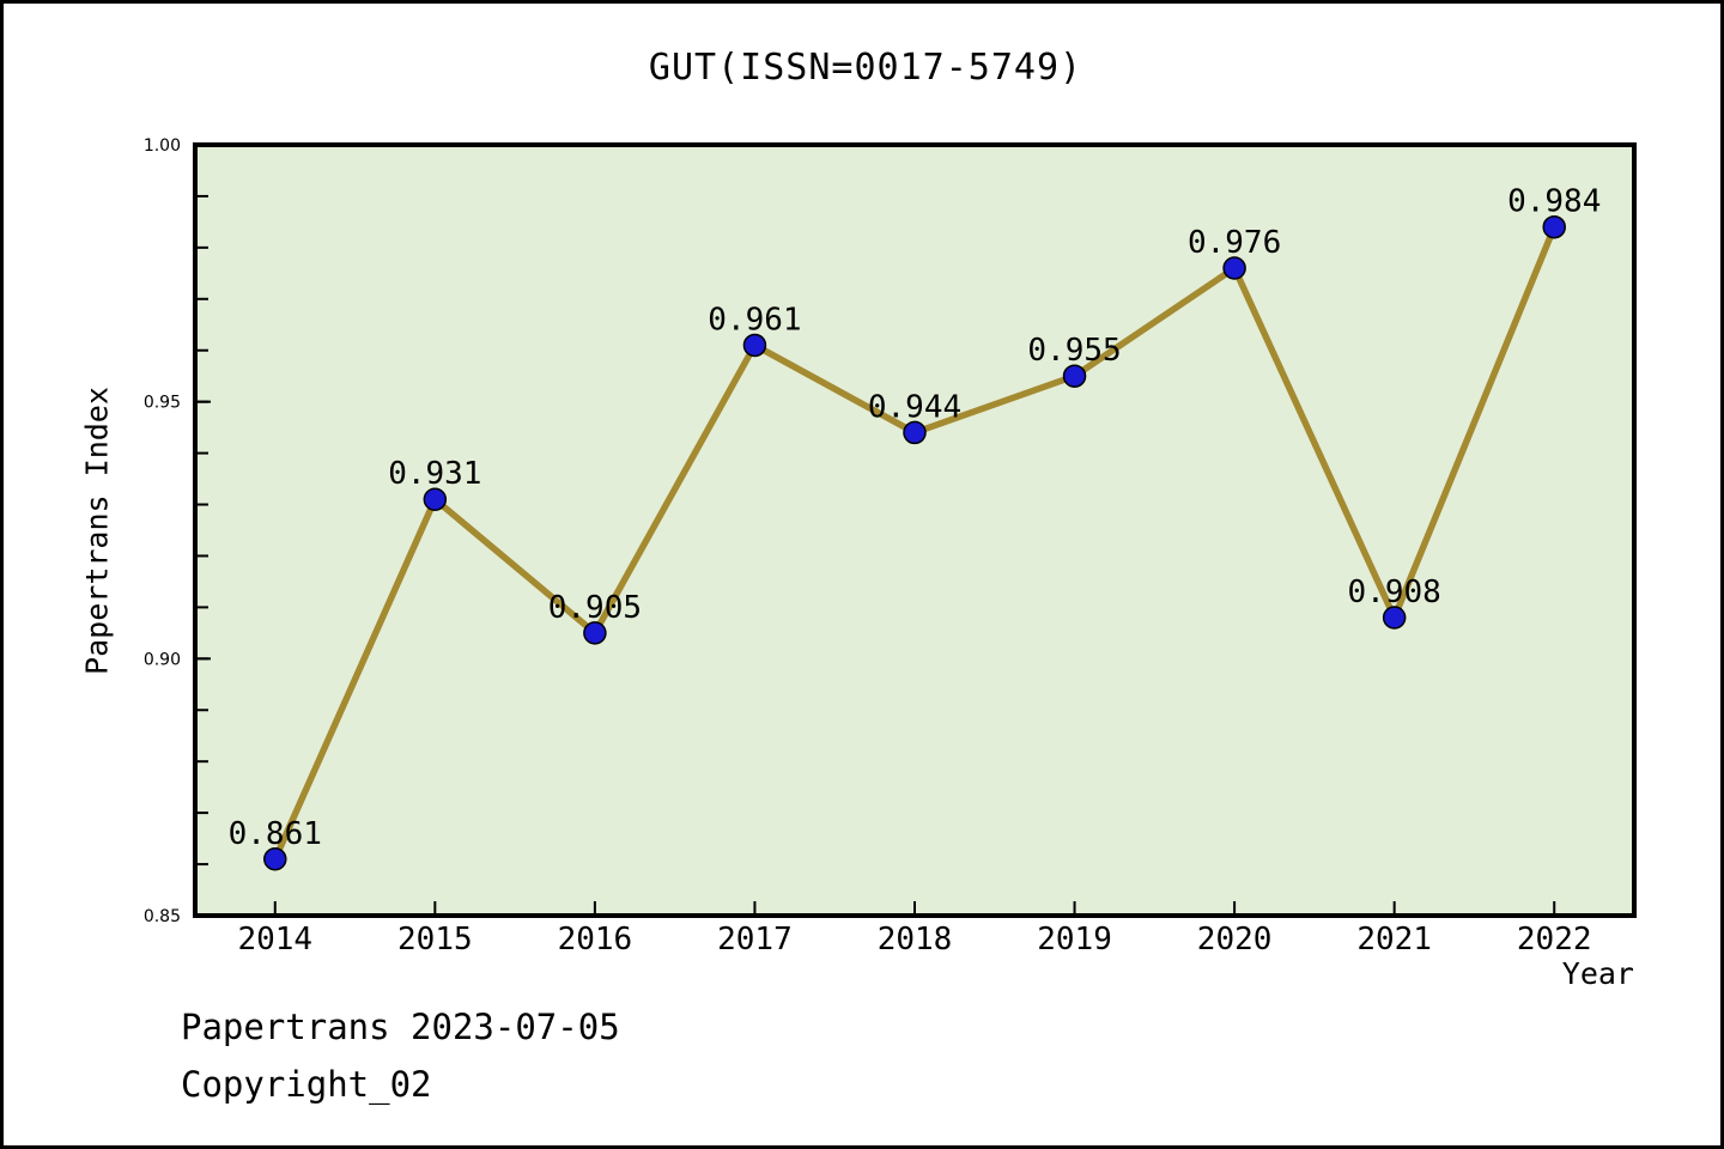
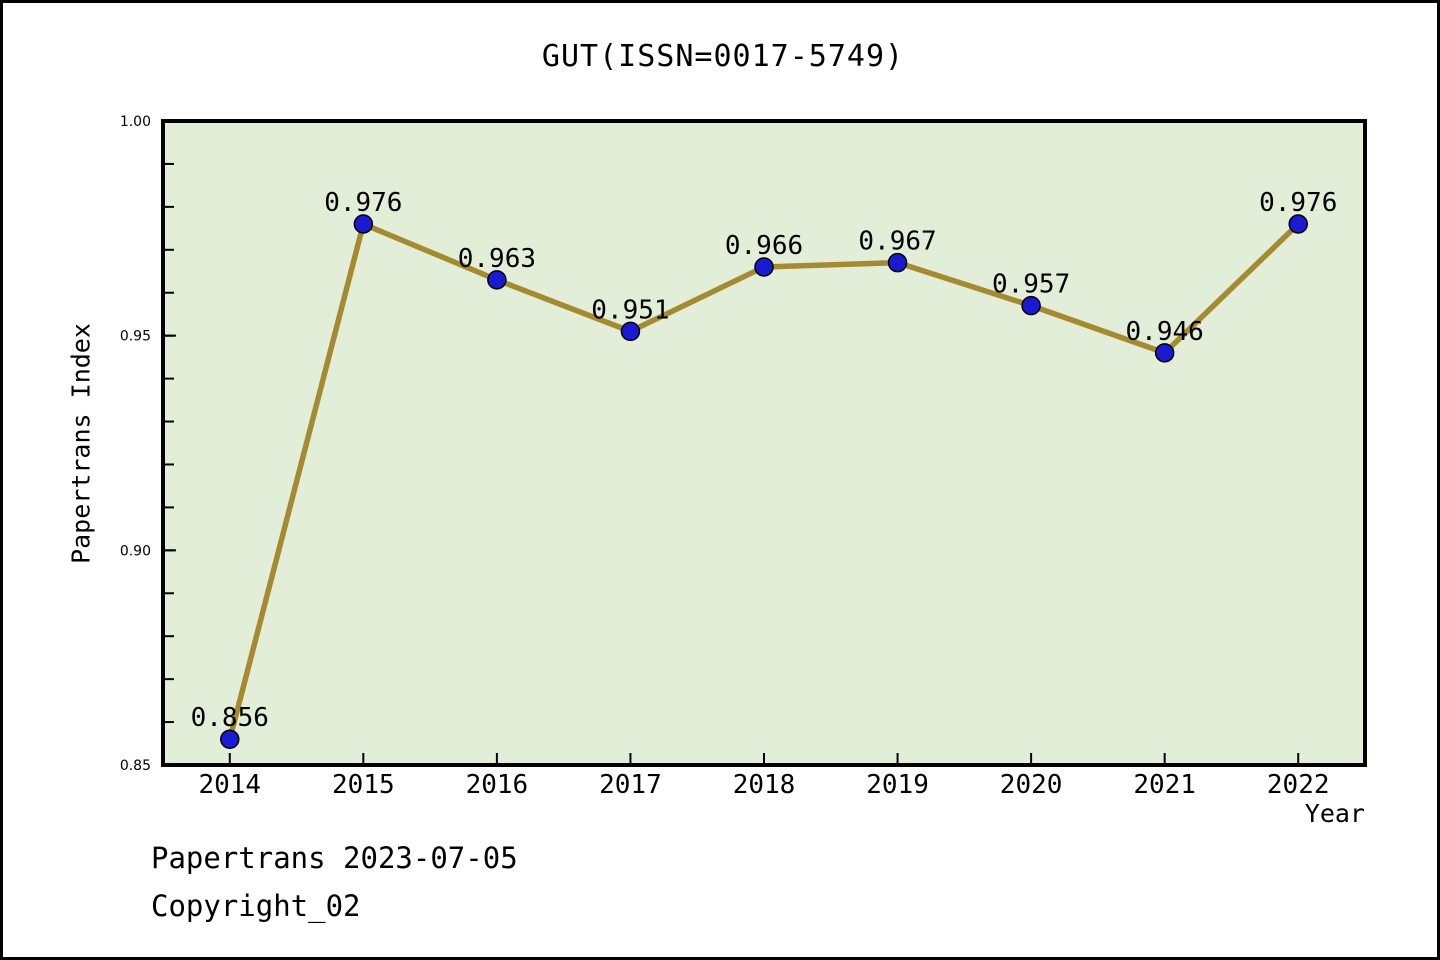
2014: 0.861 -> 0.856
2015: 0.931 -> 0.976
2016: 0.905 -> 0.963
2017: 0.961 -> 0.951
2018: 0.944 -> 0.966
2019: 0.955 -> 0.967
2020: 0.976 -> 0.957
2021: 0.908 -> 0.946
2022: 0.984 -> 0.976
